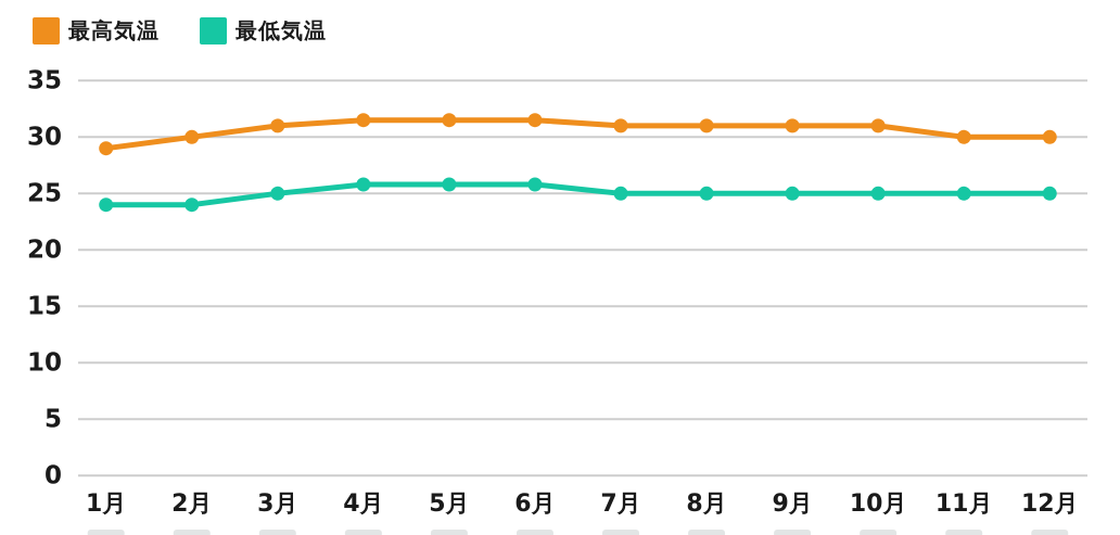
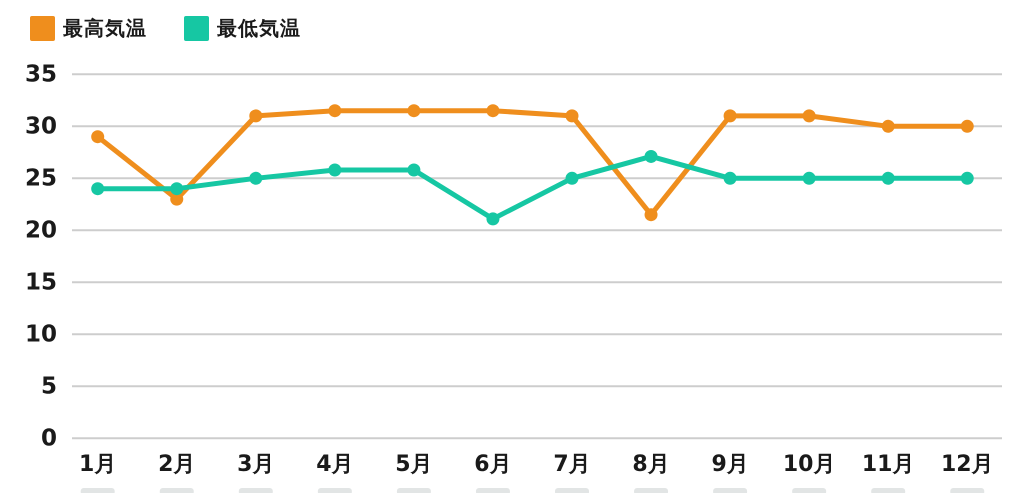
最高気温/2月: 30.0 -> 23.0
最低気温/6月: 25.8 -> 21.1
最高気温/8月: 31.0 -> 21.5
最低気温/8月: 25.0 -> 27.1
